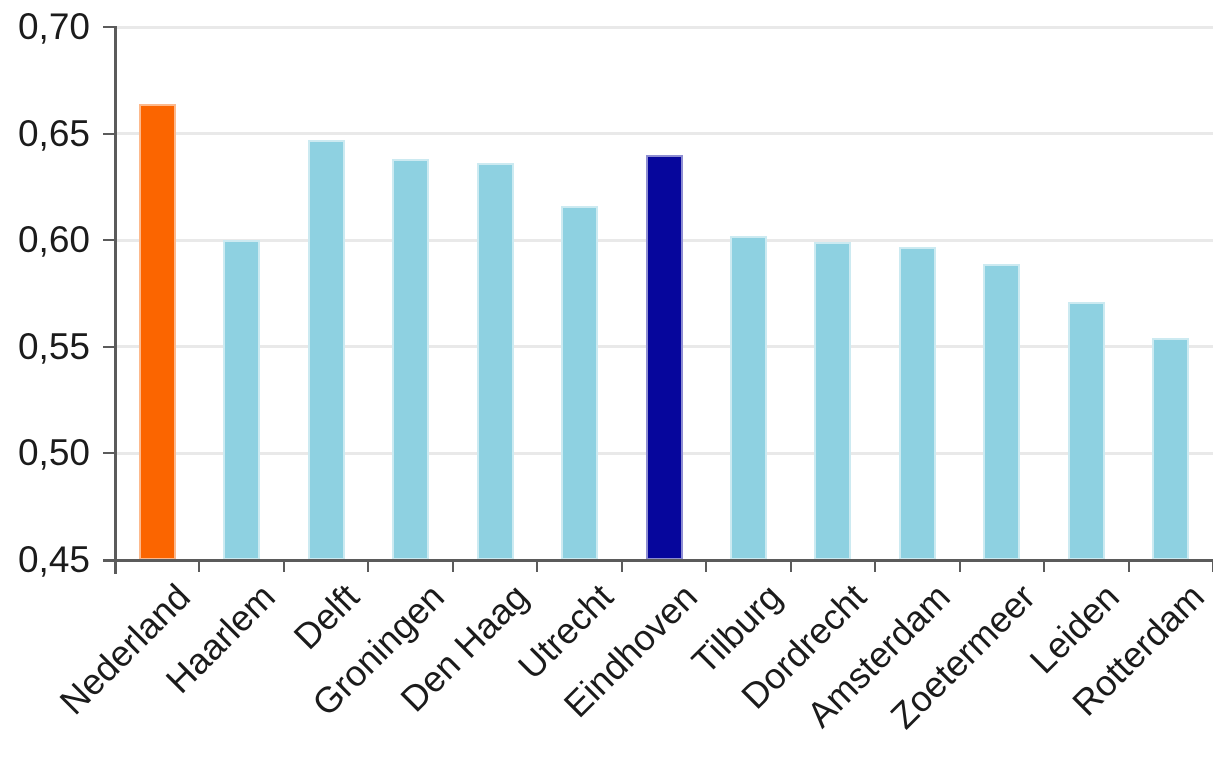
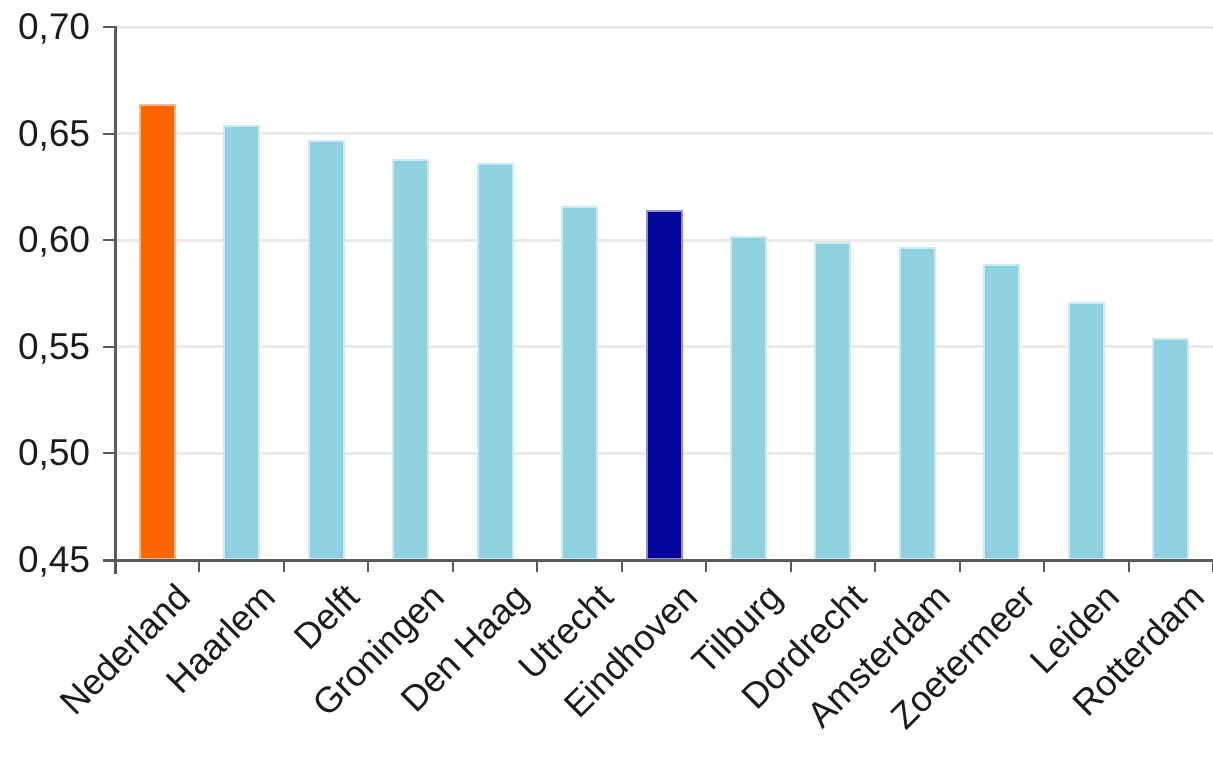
Haarlem: 0,60 -> 0,65
Eindhoven: 0,64 -> 0,61
